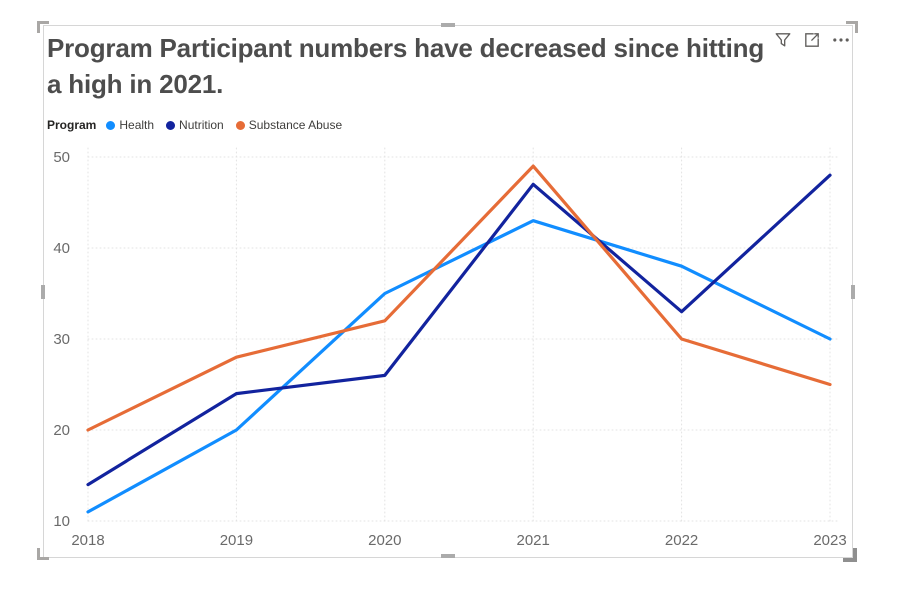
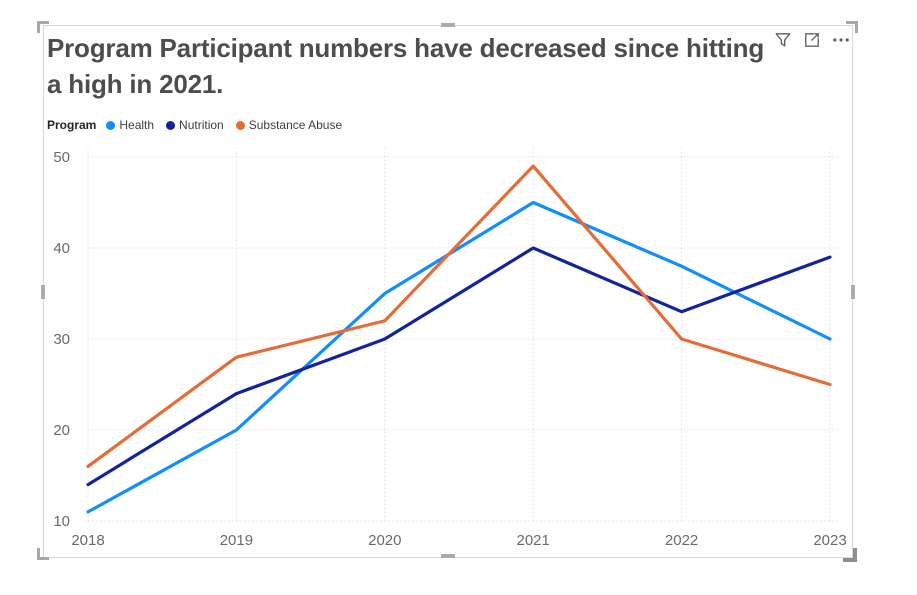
Substance Abuse/2018: 20 -> 16
Nutrition/2020: 26 -> 30
Health/2021: 43 -> 45
Nutrition/2021: 47 -> 40
Nutrition/2023: 48 -> 39
